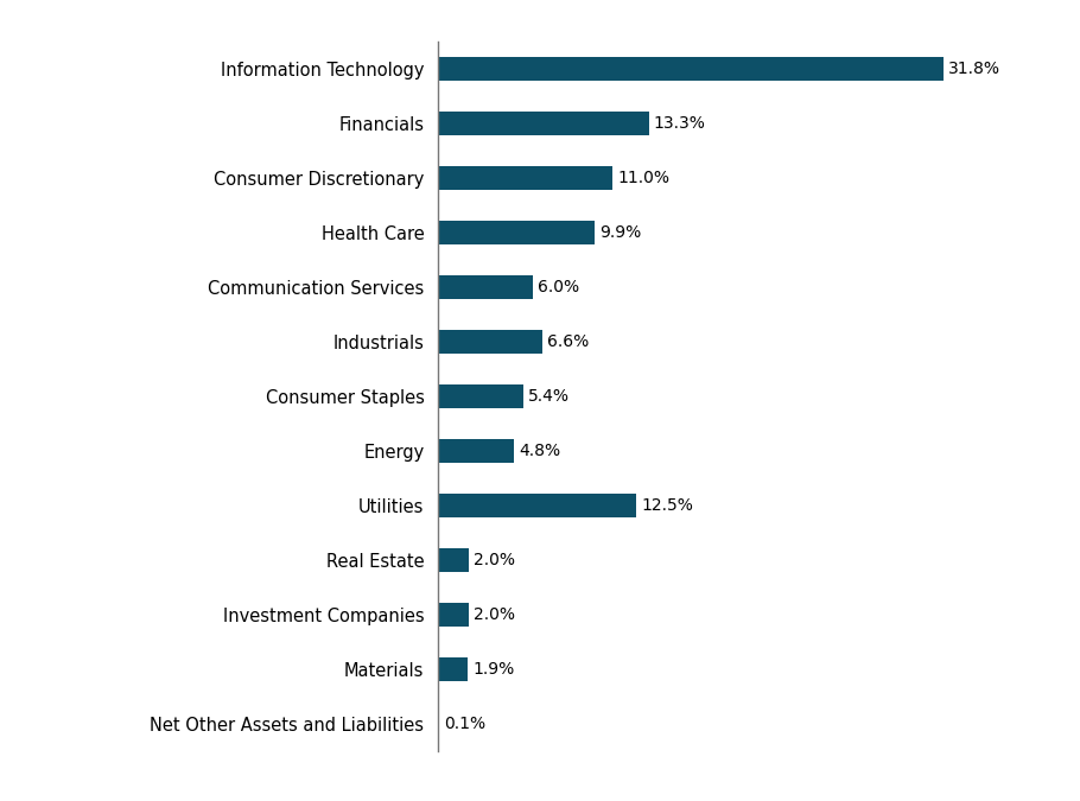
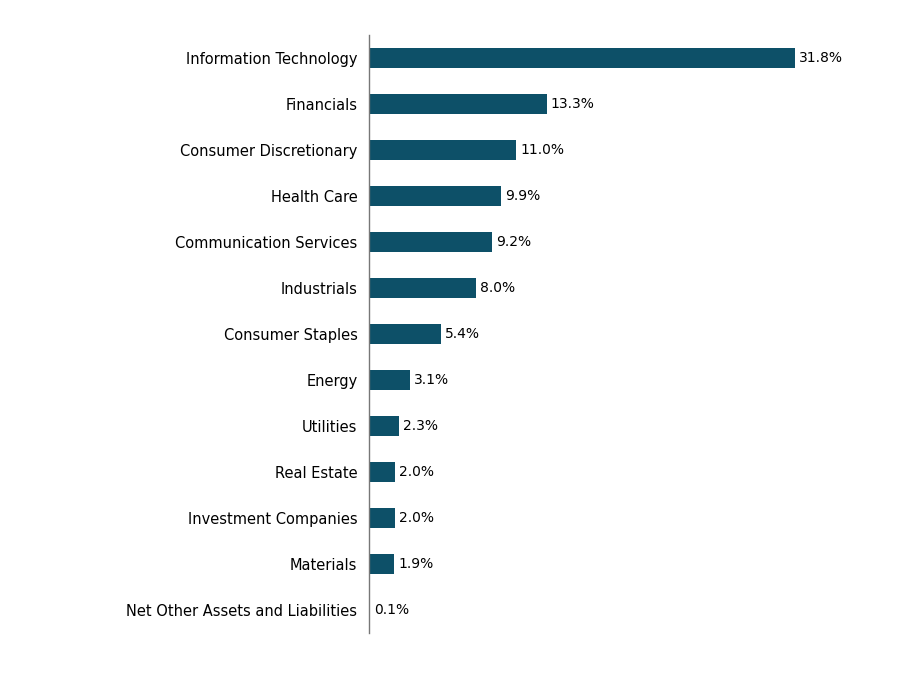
Communication Services: 6.0% -> 9.2%
Industrials: 6.6% -> 8.0%
Energy: 4.8% -> 3.1%
Utilities: 12.5% -> 2.3%
